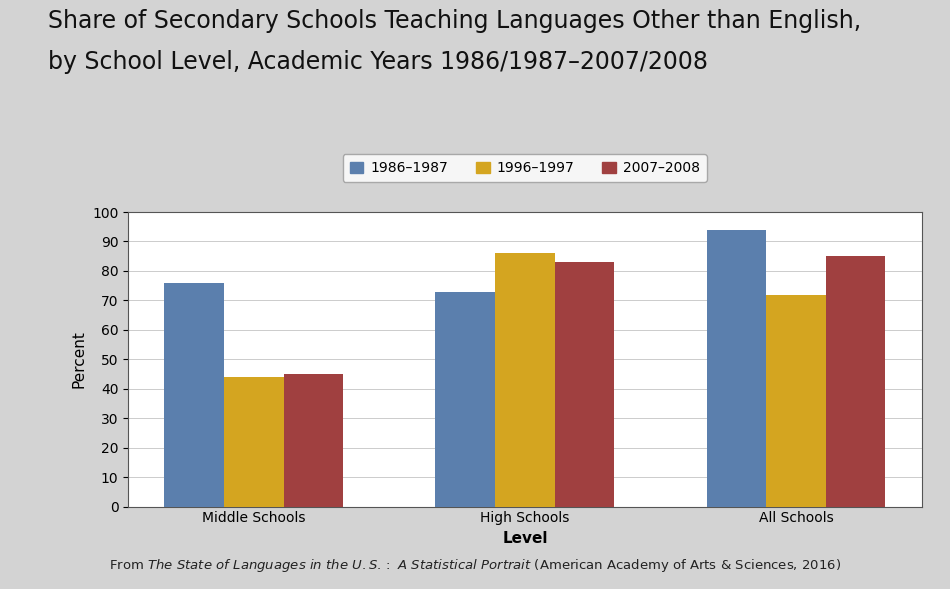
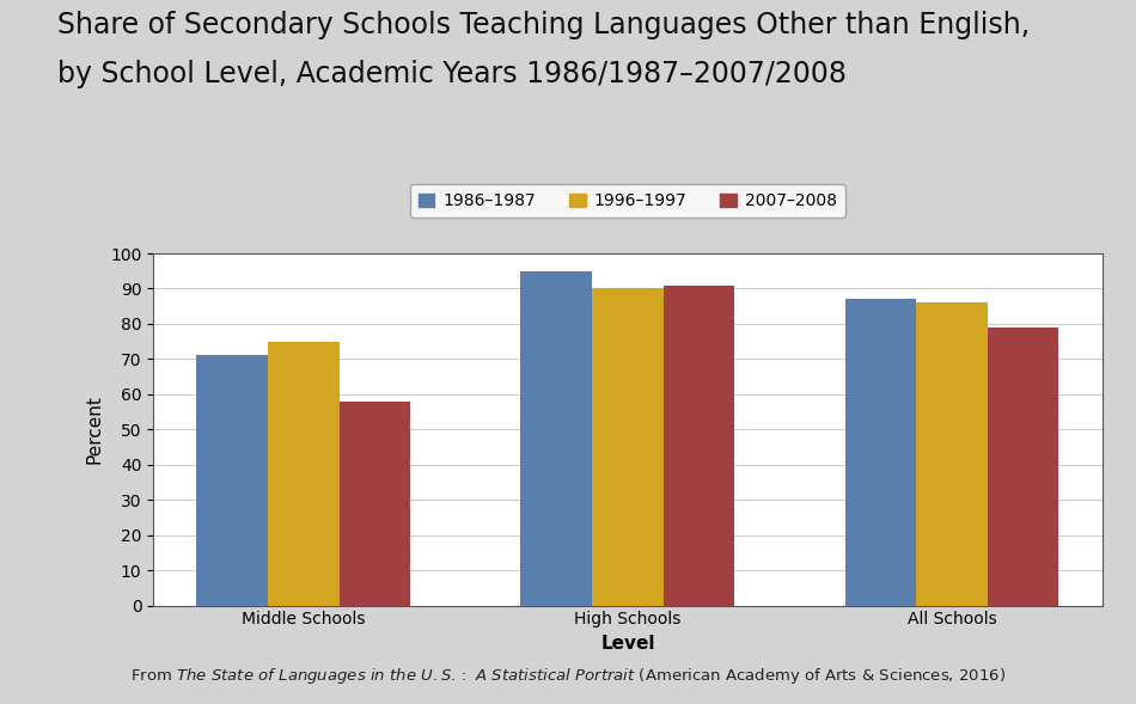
1986–1987/Middle Schools: 76 -> 71
1996–1997/Middle Schools: 44 -> 75
2007–2008/Middle Schools: 45 -> 58
1986–1987/High Schools: 73 -> 95
1996–1997/High Schools: 86 -> 90
2007–2008/High Schools: 83 -> 91
1986–1987/All Schools: 94 -> 87
1996–1997/All Schools: 72 -> 86
2007–2008/All Schools: 85 -> 79
